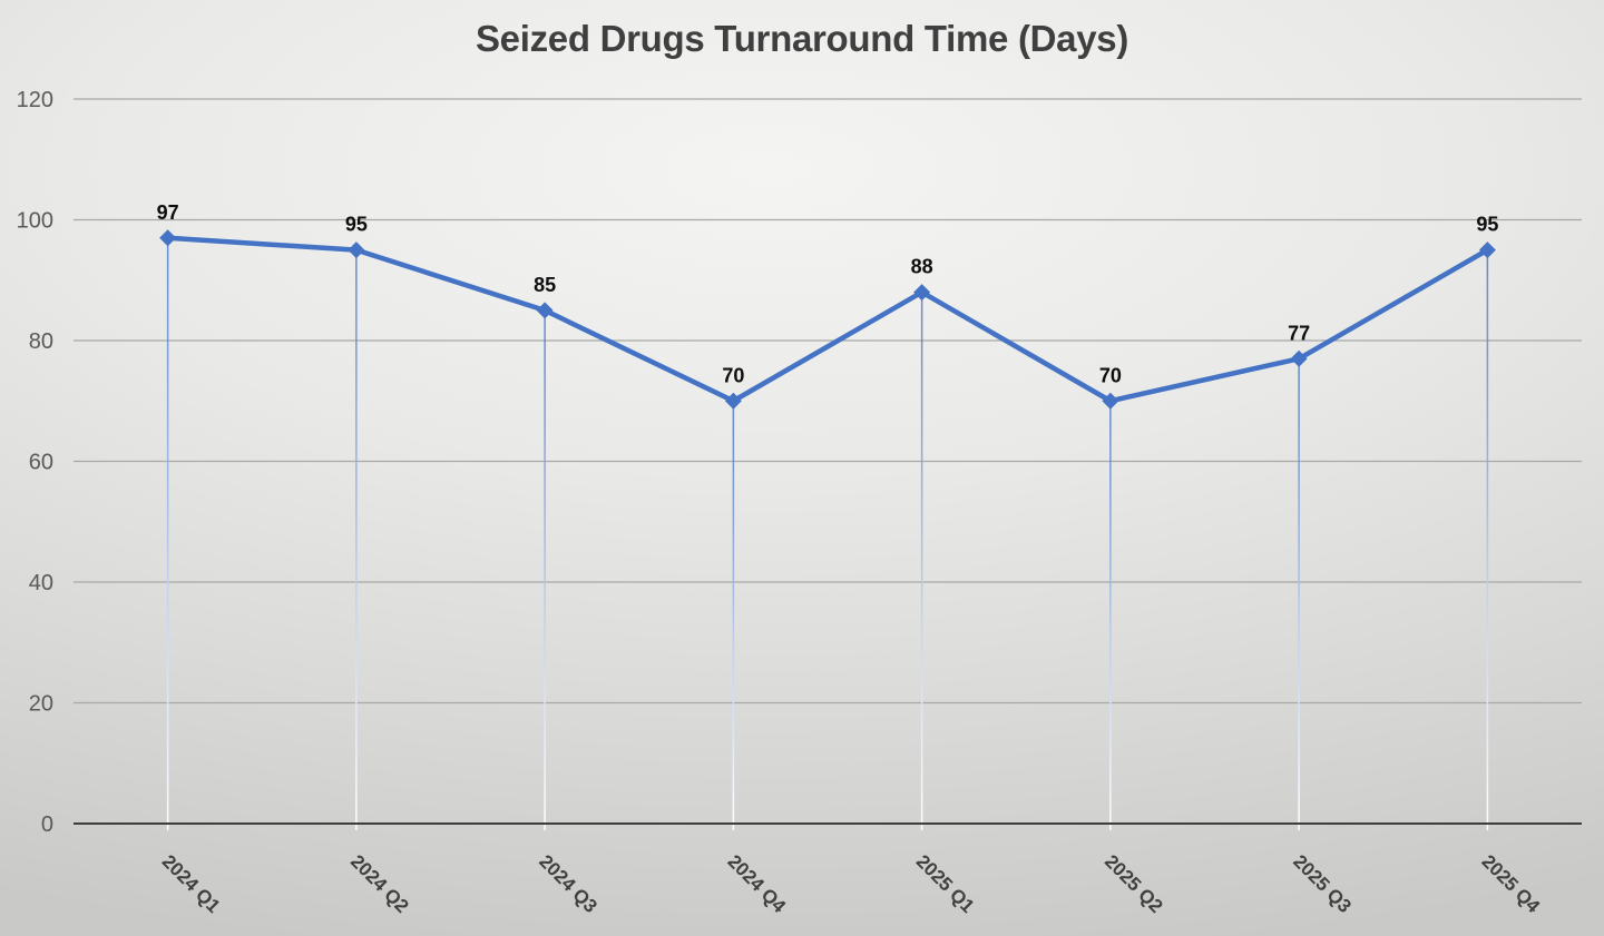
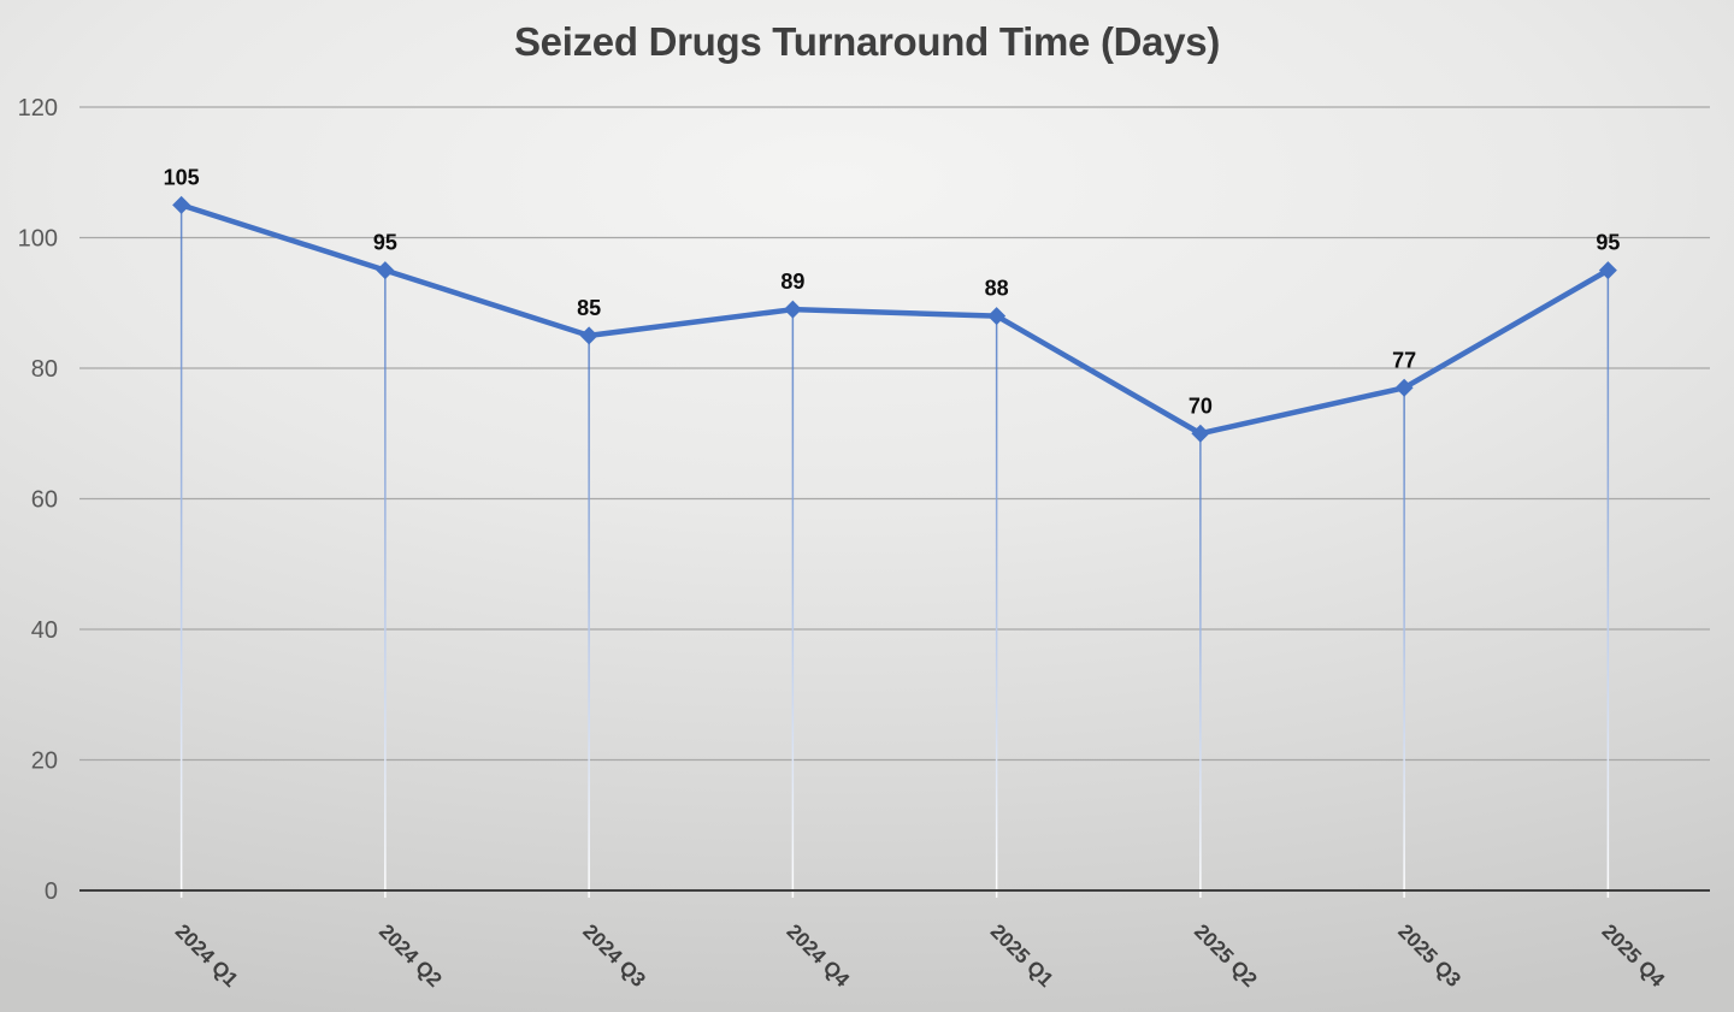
2024 Q1: 97 -> 105
2024 Q4: 70 -> 89
